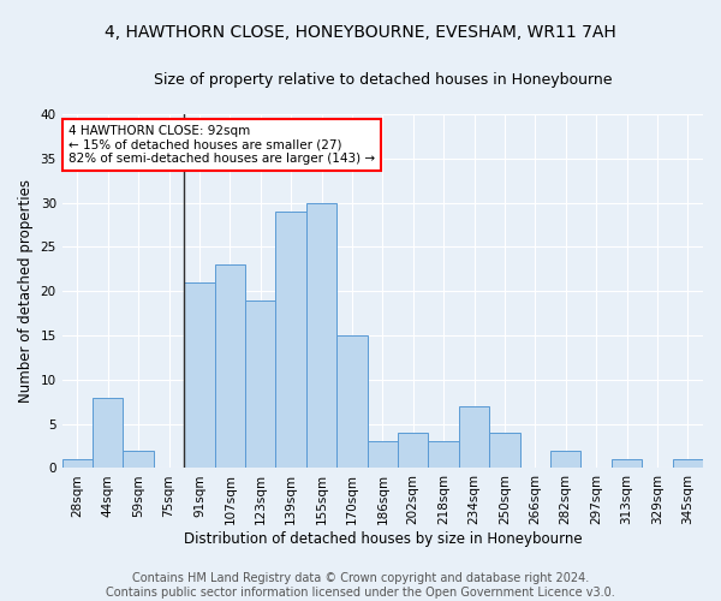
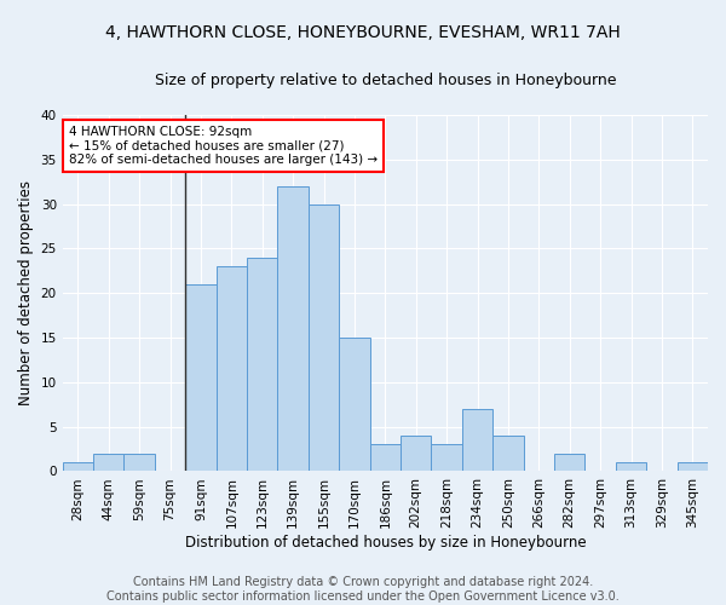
44sqm: 8 -> 2
123sqm: 19 -> 24
139sqm: 29 -> 32
